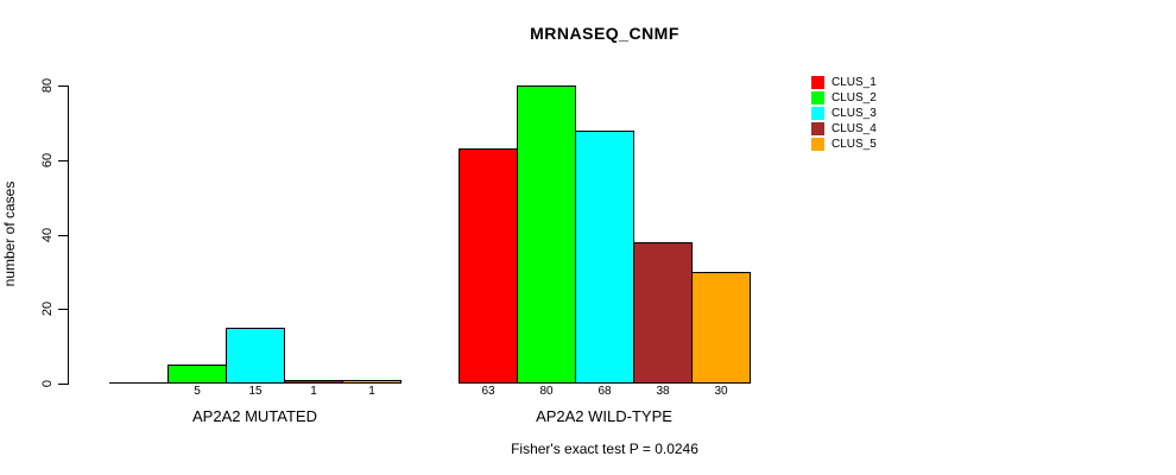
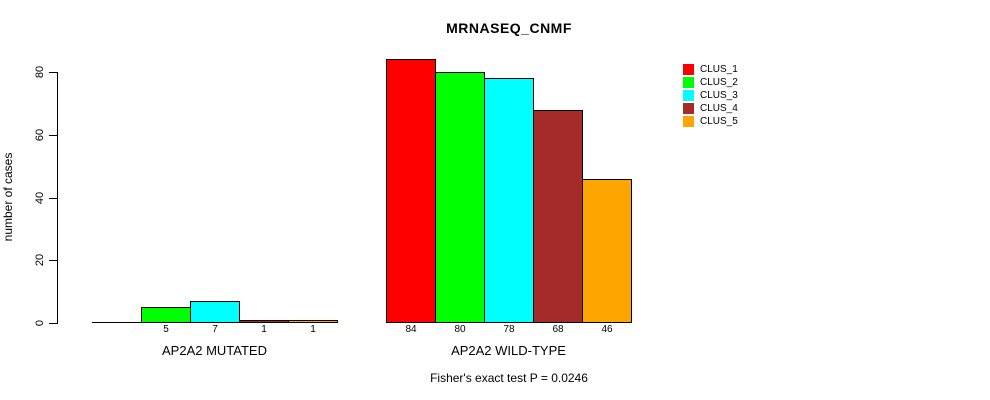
CLUS_3/AP2A2 MUTATED: 15 -> 7
CLUS_1/AP2A2 WILD-TYPE: 63 -> 84
CLUS_3/AP2A2 WILD-TYPE: 68 -> 78
CLUS_4/AP2A2 WILD-TYPE: 38 -> 68
CLUS_5/AP2A2 WILD-TYPE: 30 -> 46
